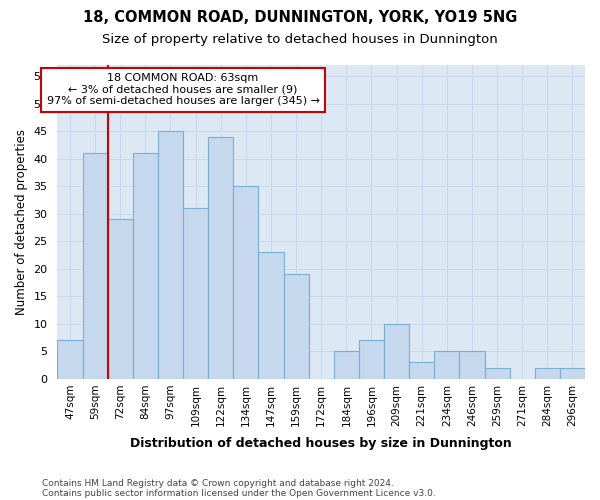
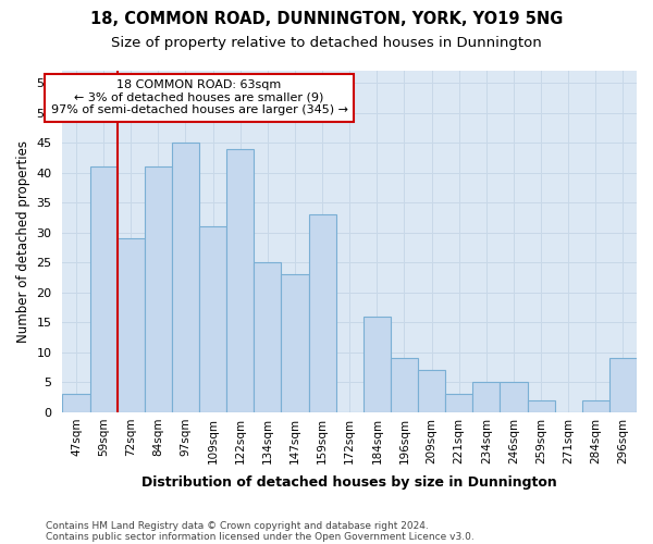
47sqm: 7 -> 3
134sqm: 35 -> 25
159sqm: 19 -> 33
184sqm: 5 -> 16
196sqm: 7 -> 9
209sqm: 10 -> 7
296sqm: 2 -> 9
